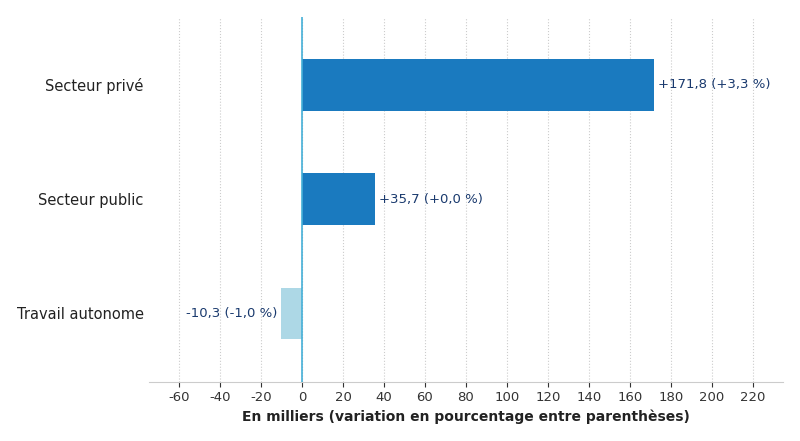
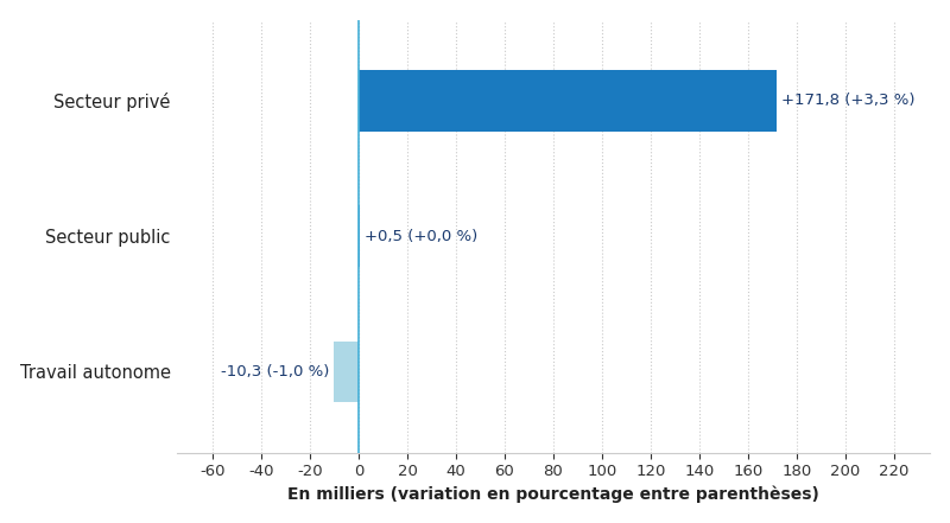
Secteur public: +35,7 -> +0,5
